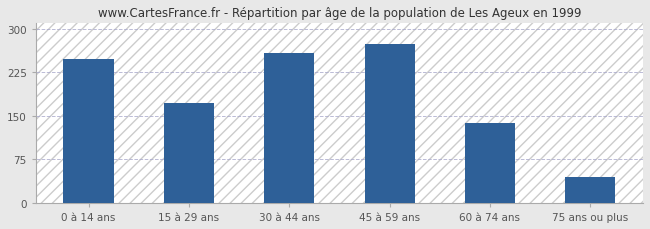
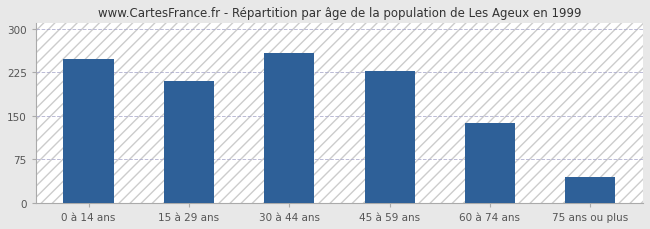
15 à 29 ans: 172 -> 210
45 à 59 ans: 274 -> 228
